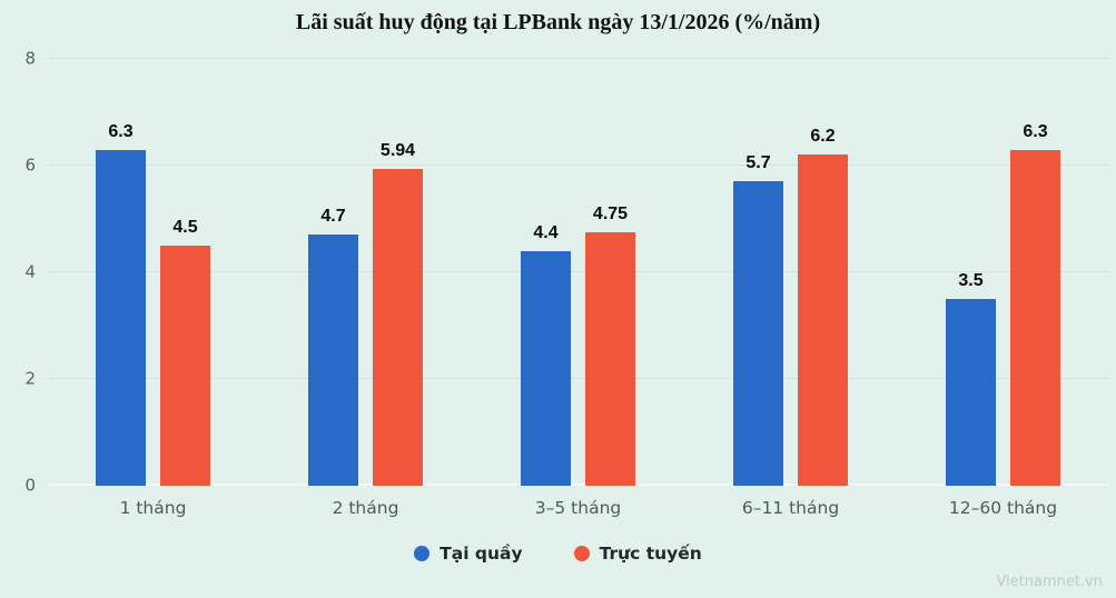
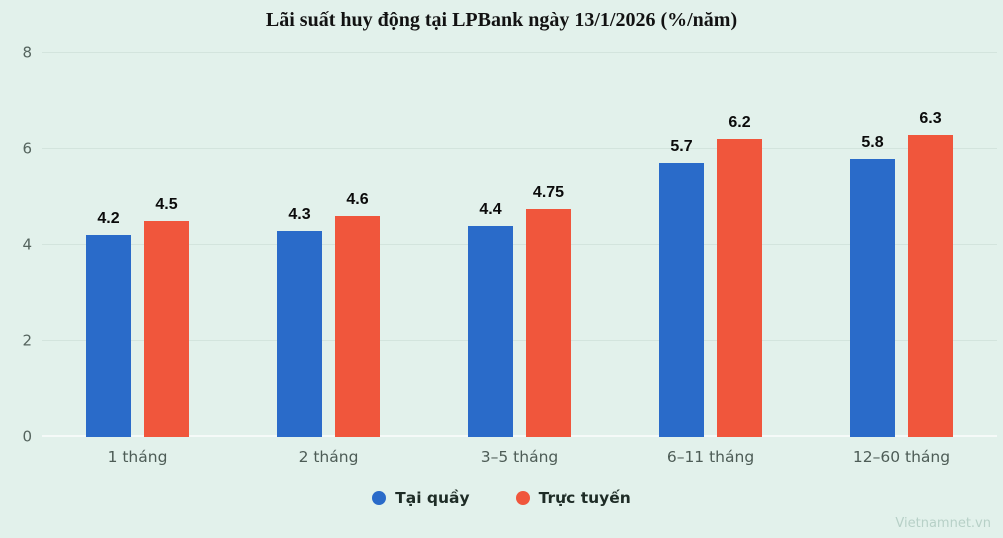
Tại quầy/1 tháng: 6.3 -> 4.2
Tại quầy/2 tháng: 4.7 -> 4.3
Trực tuyến/2 tháng: 5.94 -> 4.6
Tại quầy/12–60 tháng: 3.5 -> 5.8
